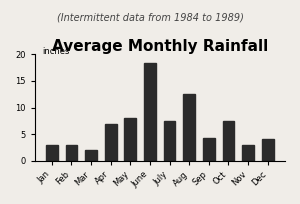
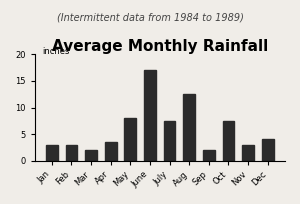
Apr: 6.8 -> 3.5
June: 18.4 -> 17.0
Sep: 4.2 -> 2.0
